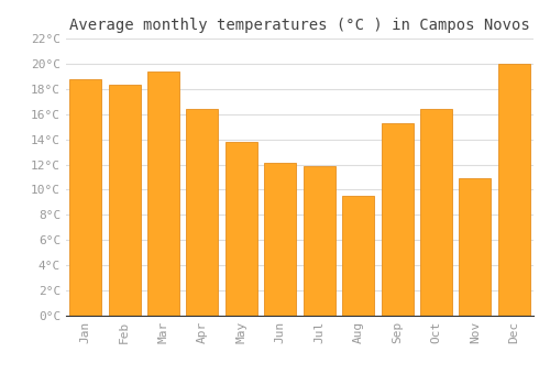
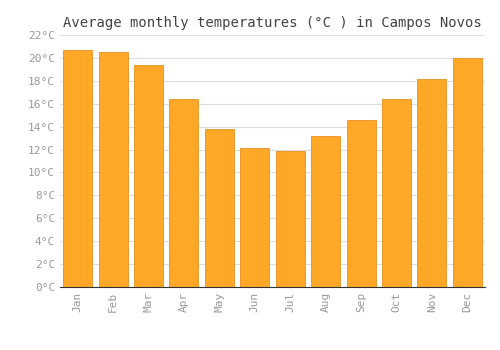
Jan: 18.8°C -> 20.7°C
Feb: 18.3°C -> 20.5°C
Aug: 9.5°C -> 13.2°C
Sep: 15.3°C -> 14.6°C
Nov: 10.9°C -> 18.2°C
